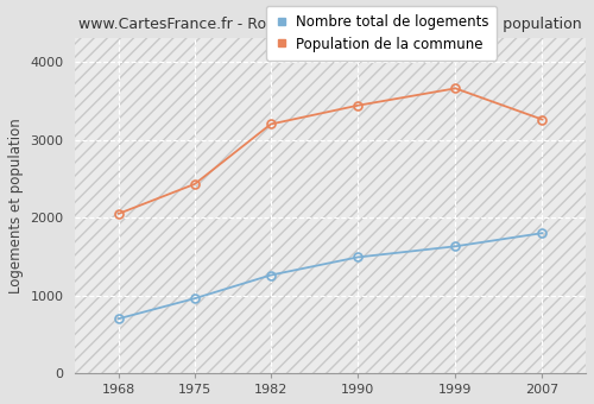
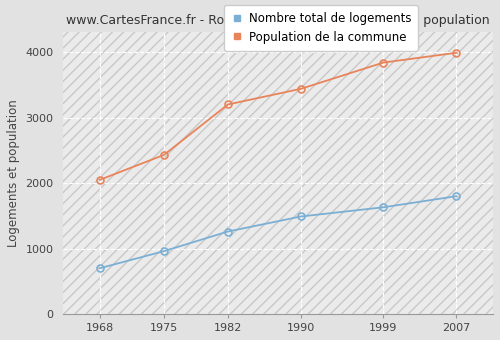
Population de la commune/1999: 3660 -> 3840
Population de la commune/2007: 3260 -> 3990
